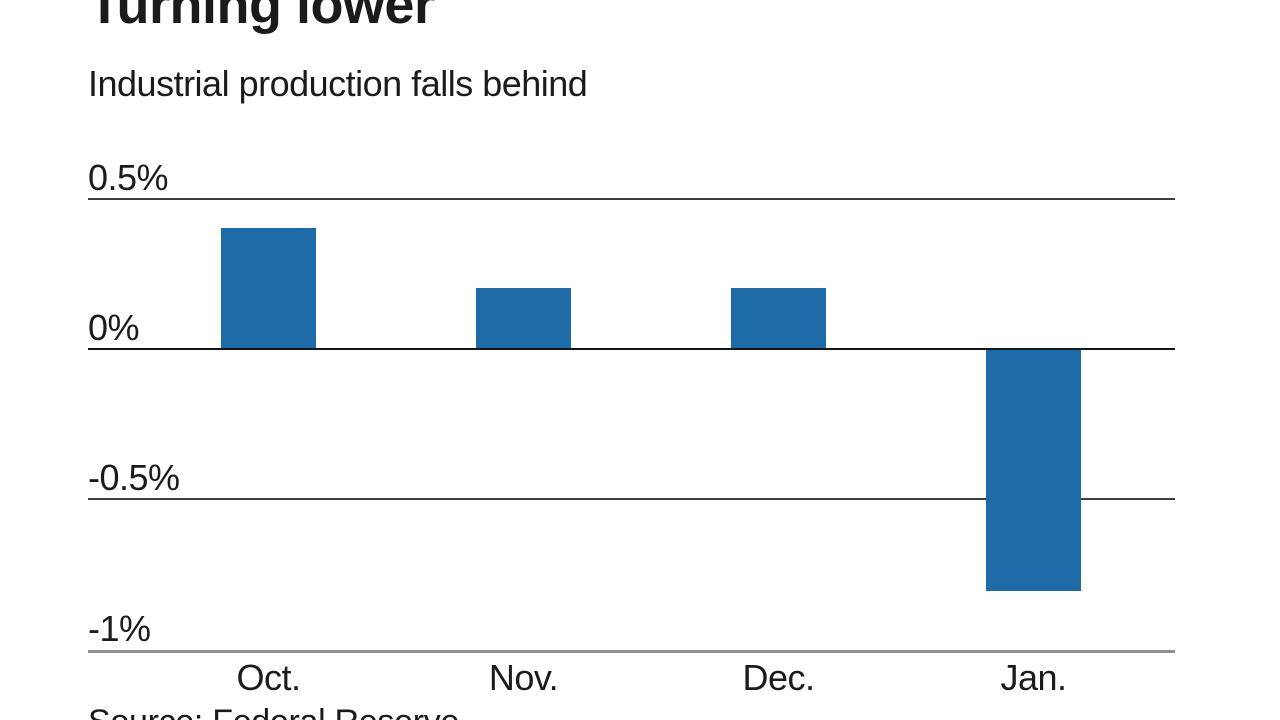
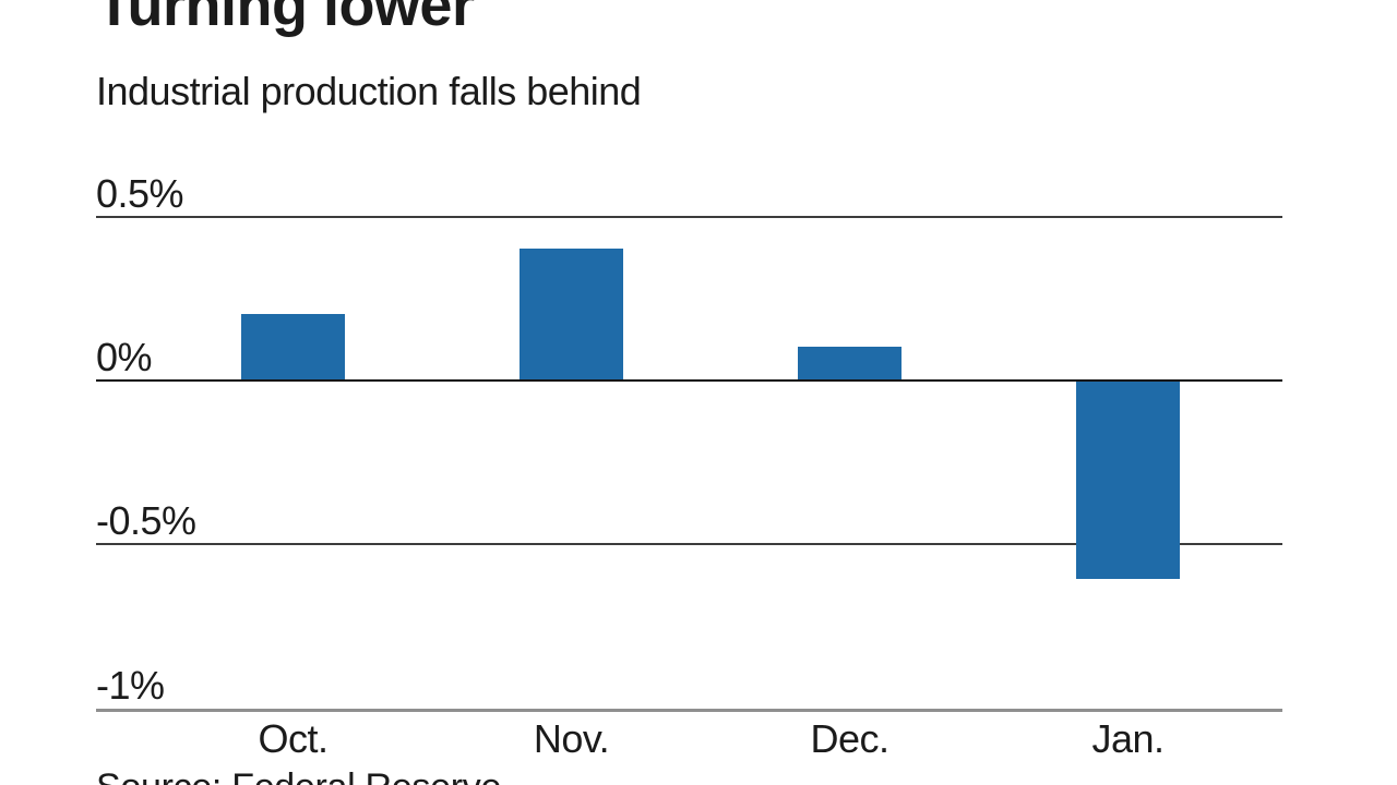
Oct.: 0.4% -> 0.2%
Nov.: 0.2% -> 0.4%
Dec.: 0.2% -> 0.1%
Jan.: -0.8% -> -0.6%
